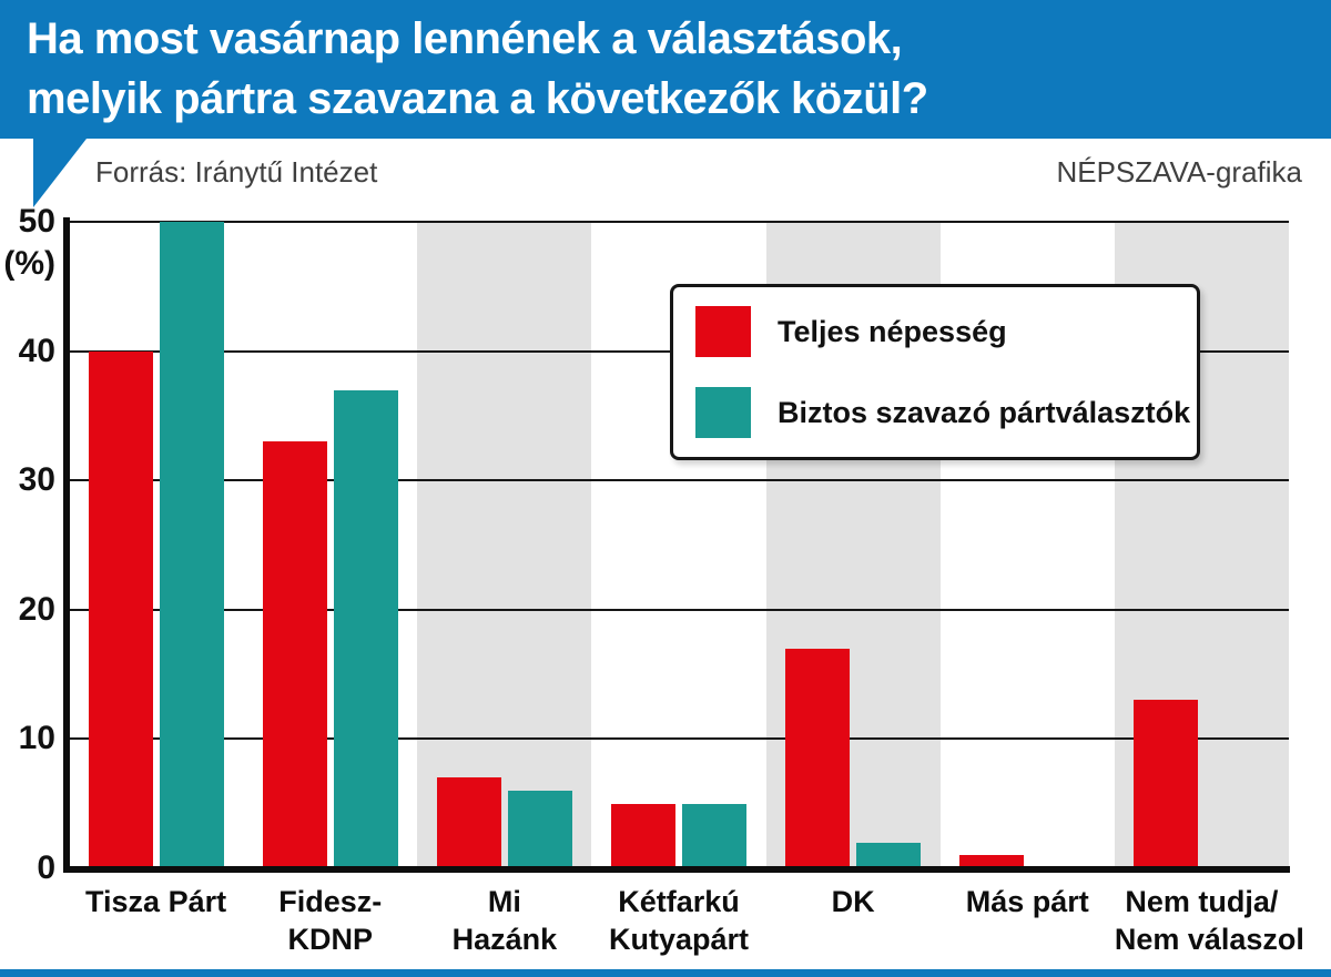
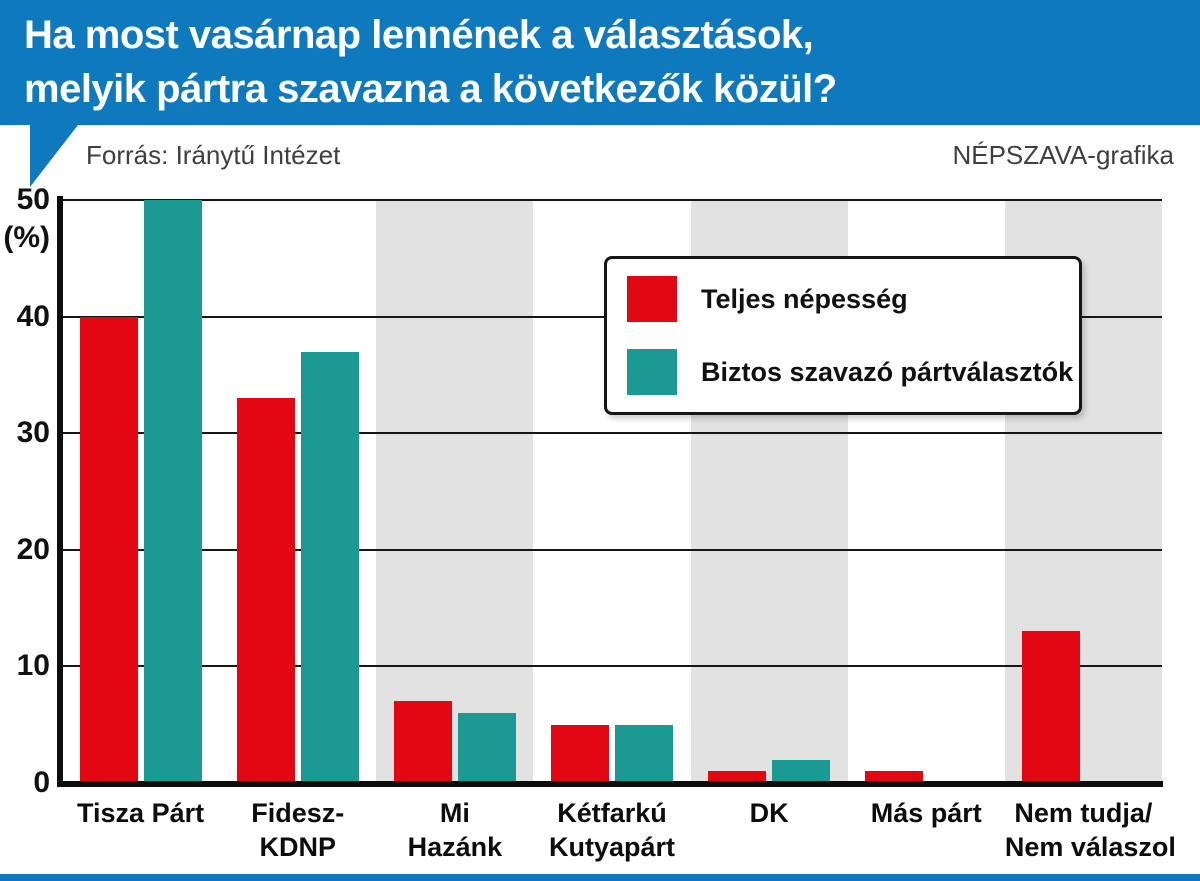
Teljes népesség/DK: 17 -> 1
